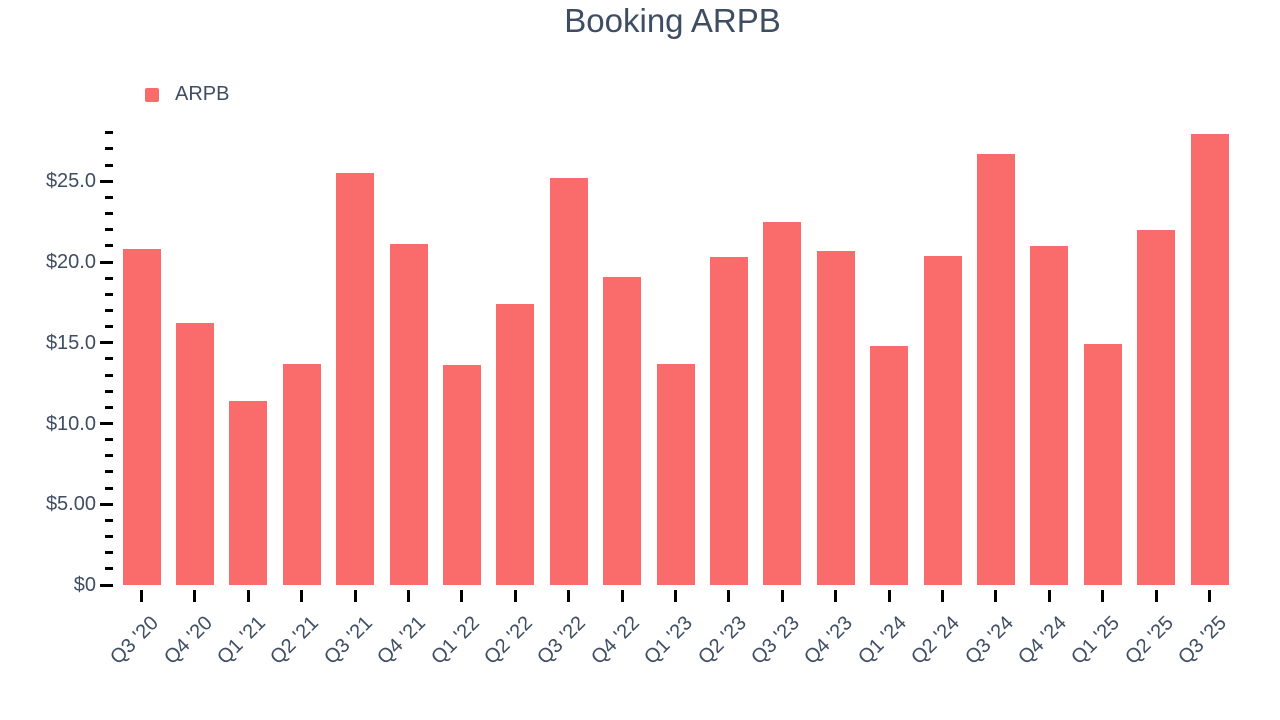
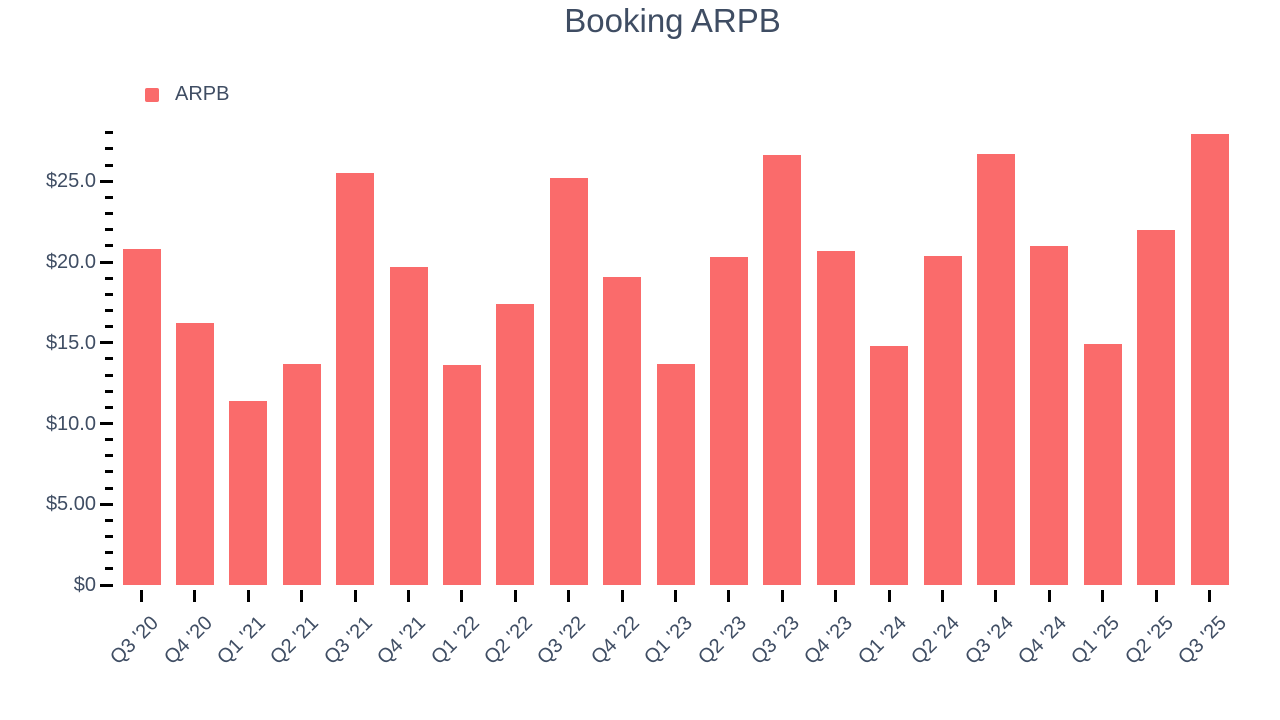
Q4 '21: $21.1 -> $19.7
Q3 '23: $22.5 -> $26.6
